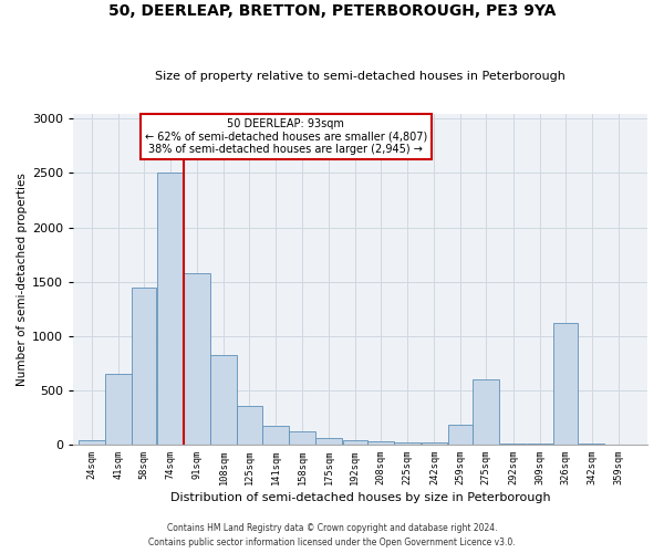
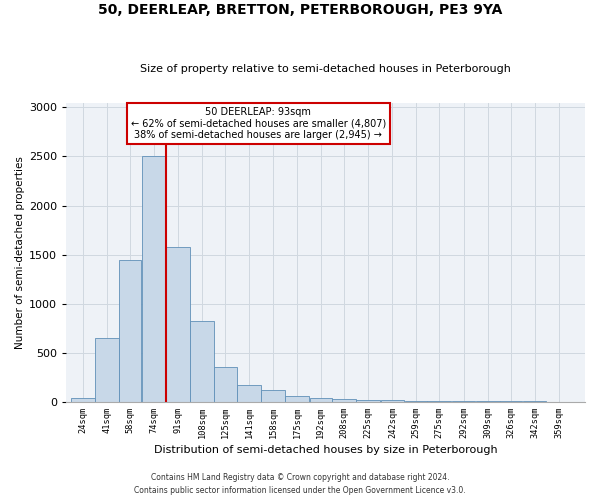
259sqm: 180 -> 10
275sqm: 600 -> 10
326sqm: 1120 -> 0
